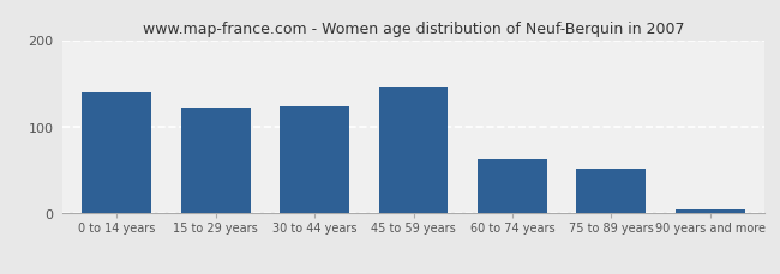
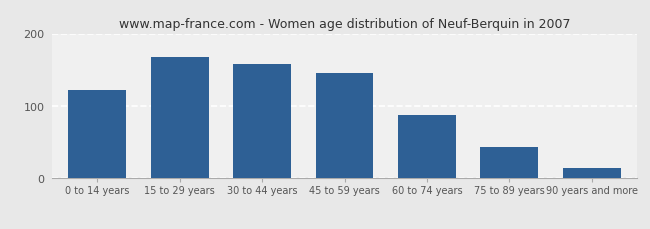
0 to 14 years: 140 -> 122
15 to 29 years: 122 -> 168
30 to 44 years: 124 -> 158
60 to 74 years: 62 -> 88
75 to 89 years: 52 -> 44
90 years and more: 5 -> 14
